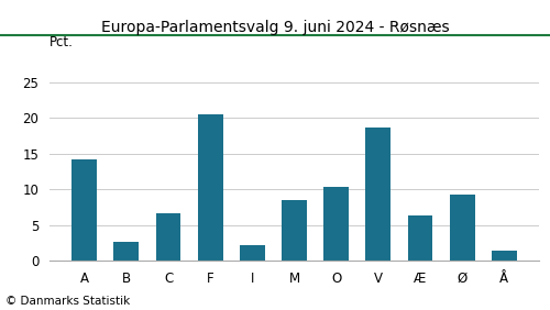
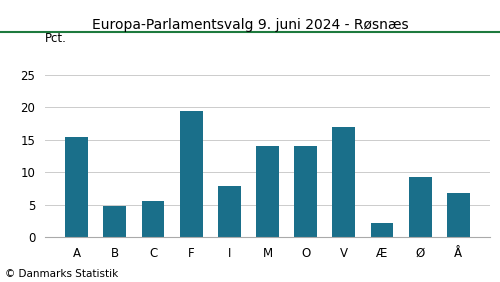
A: 14.2 -> 15.4
B: 2.6 -> 4.8
C: 6.6 -> 5.6
F: 20.5 -> 19.4
I: 2.2 -> 7.8
M: 8.4 -> 14.0
O: 10.4 -> 14.0
V: 18.6 -> 17.0
Æ: 6.3 -> 2.2
Å: 1.4 -> 6.8
